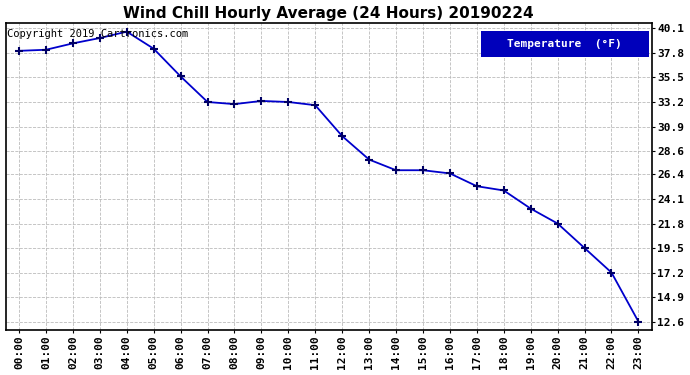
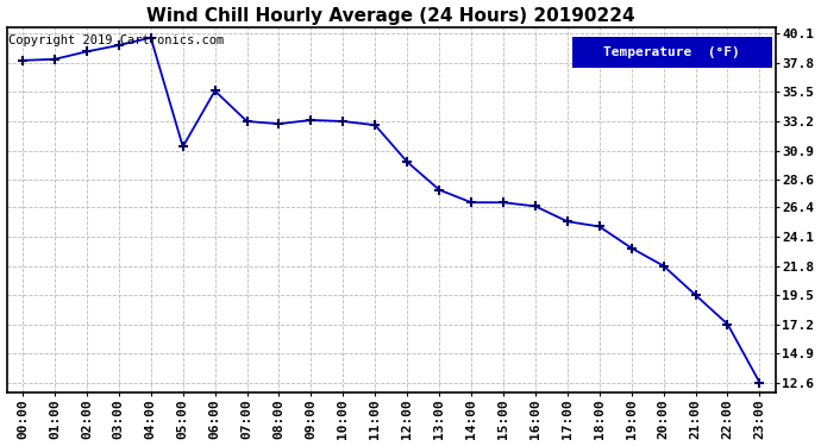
05:00: 38.2 -> 31.2
